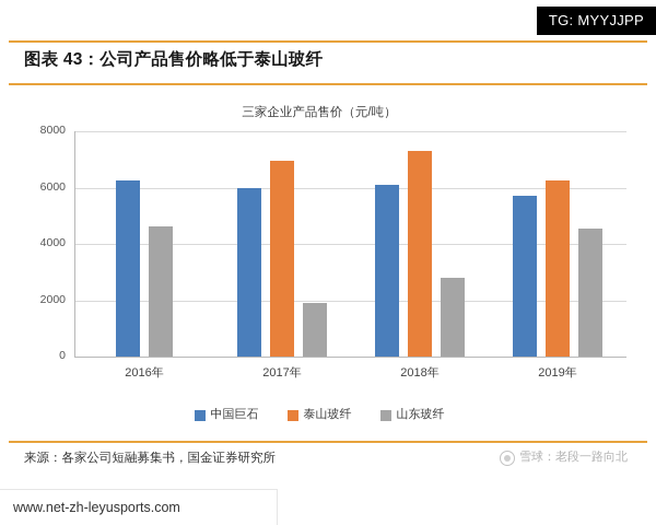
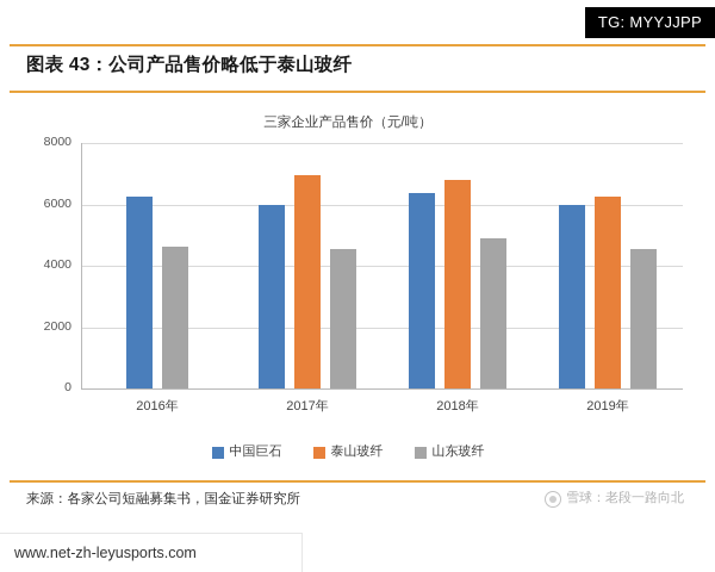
山东玻纤/2017年: 1900 -> 4500
中国巨石/2018年: 6100 -> 6400
泰山玻纤/2018年: 7300 -> 6800
山东玻纤/2018年: 2800 -> 4900
中国巨石/2019年: 5700 -> 6000
